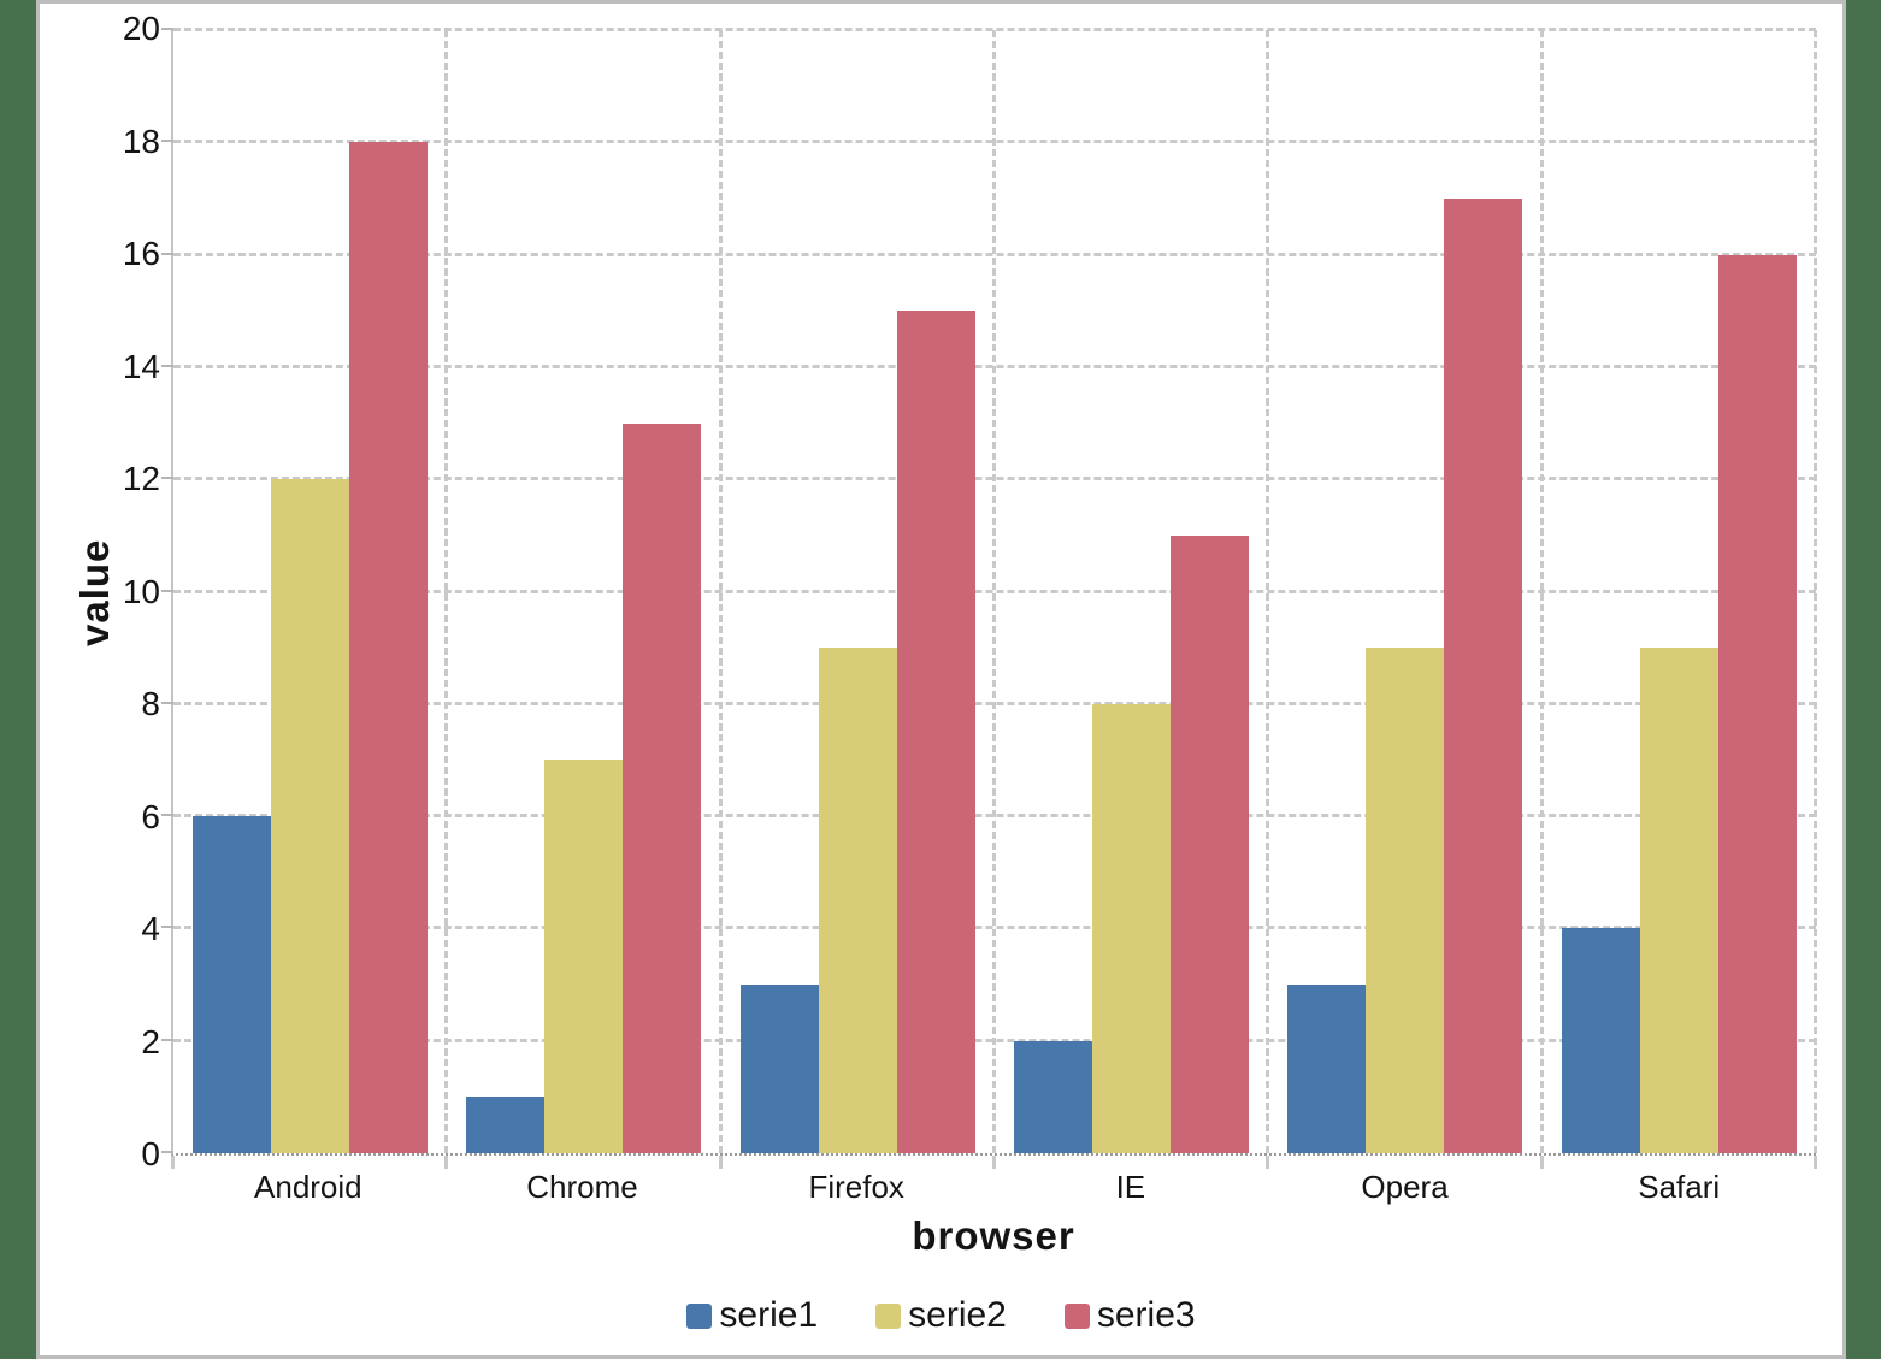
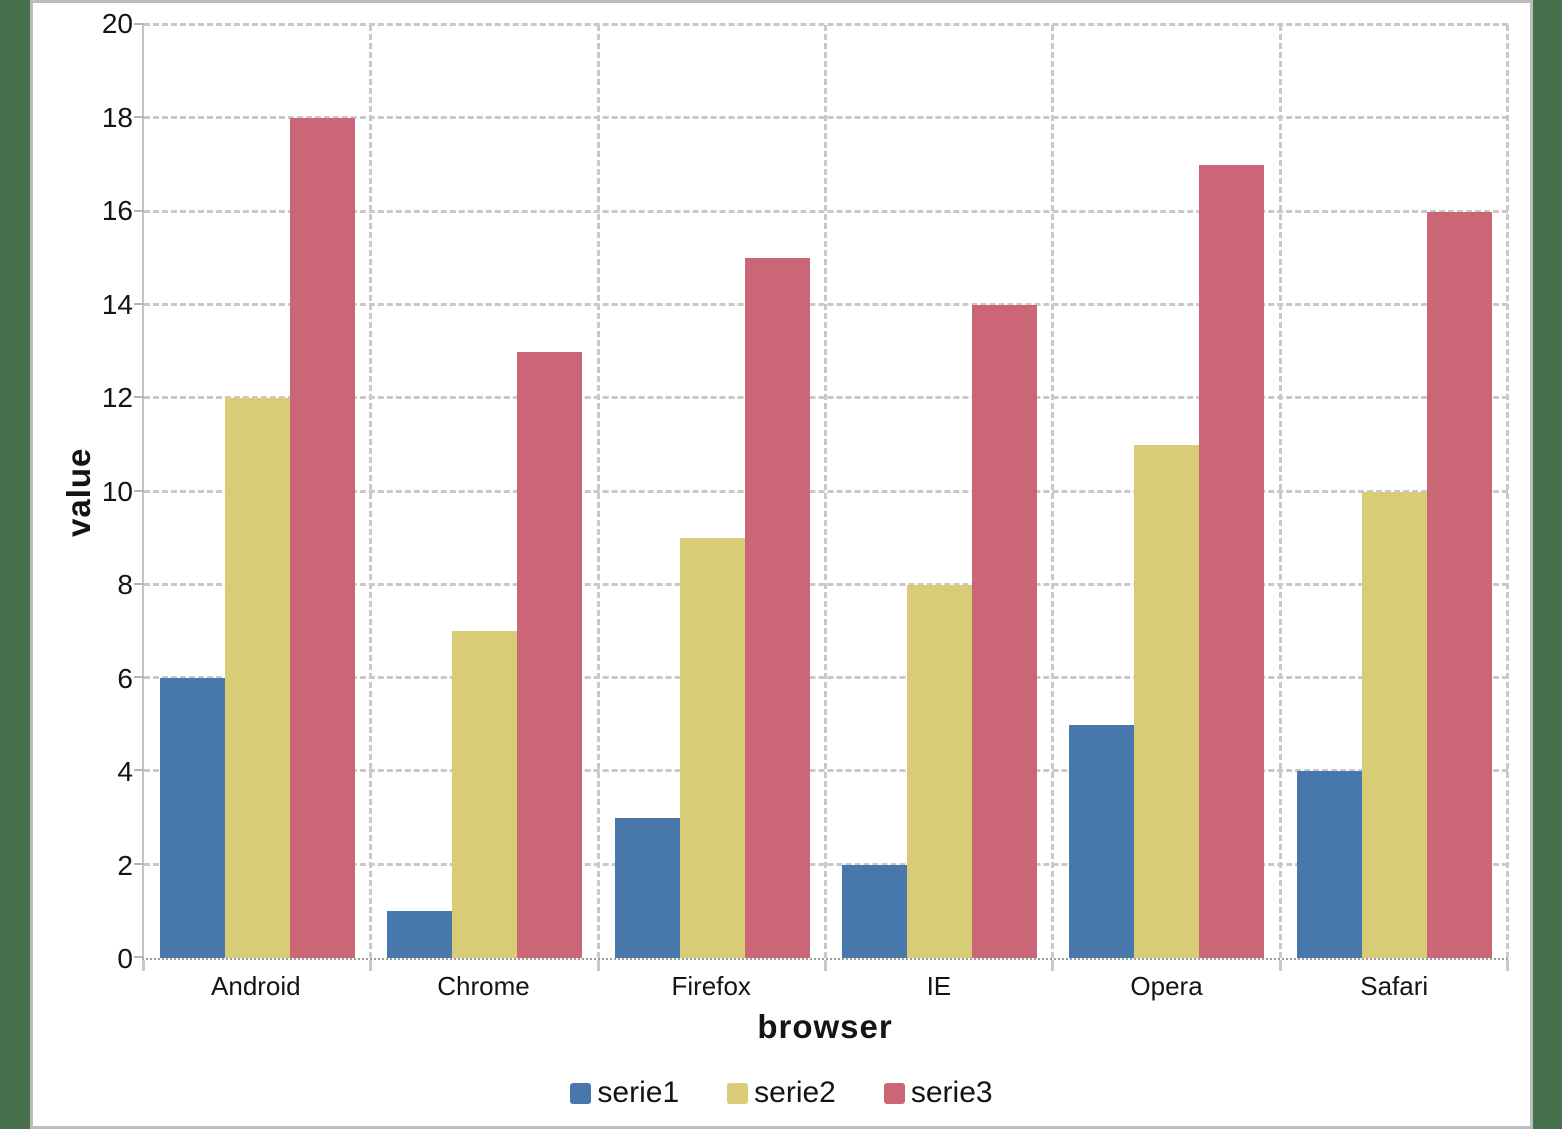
serie3/IE: 11 -> 14
serie1/Opera: 3 -> 5
serie2/Opera: 9 -> 11
serie2/Safari: 9 -> 10
